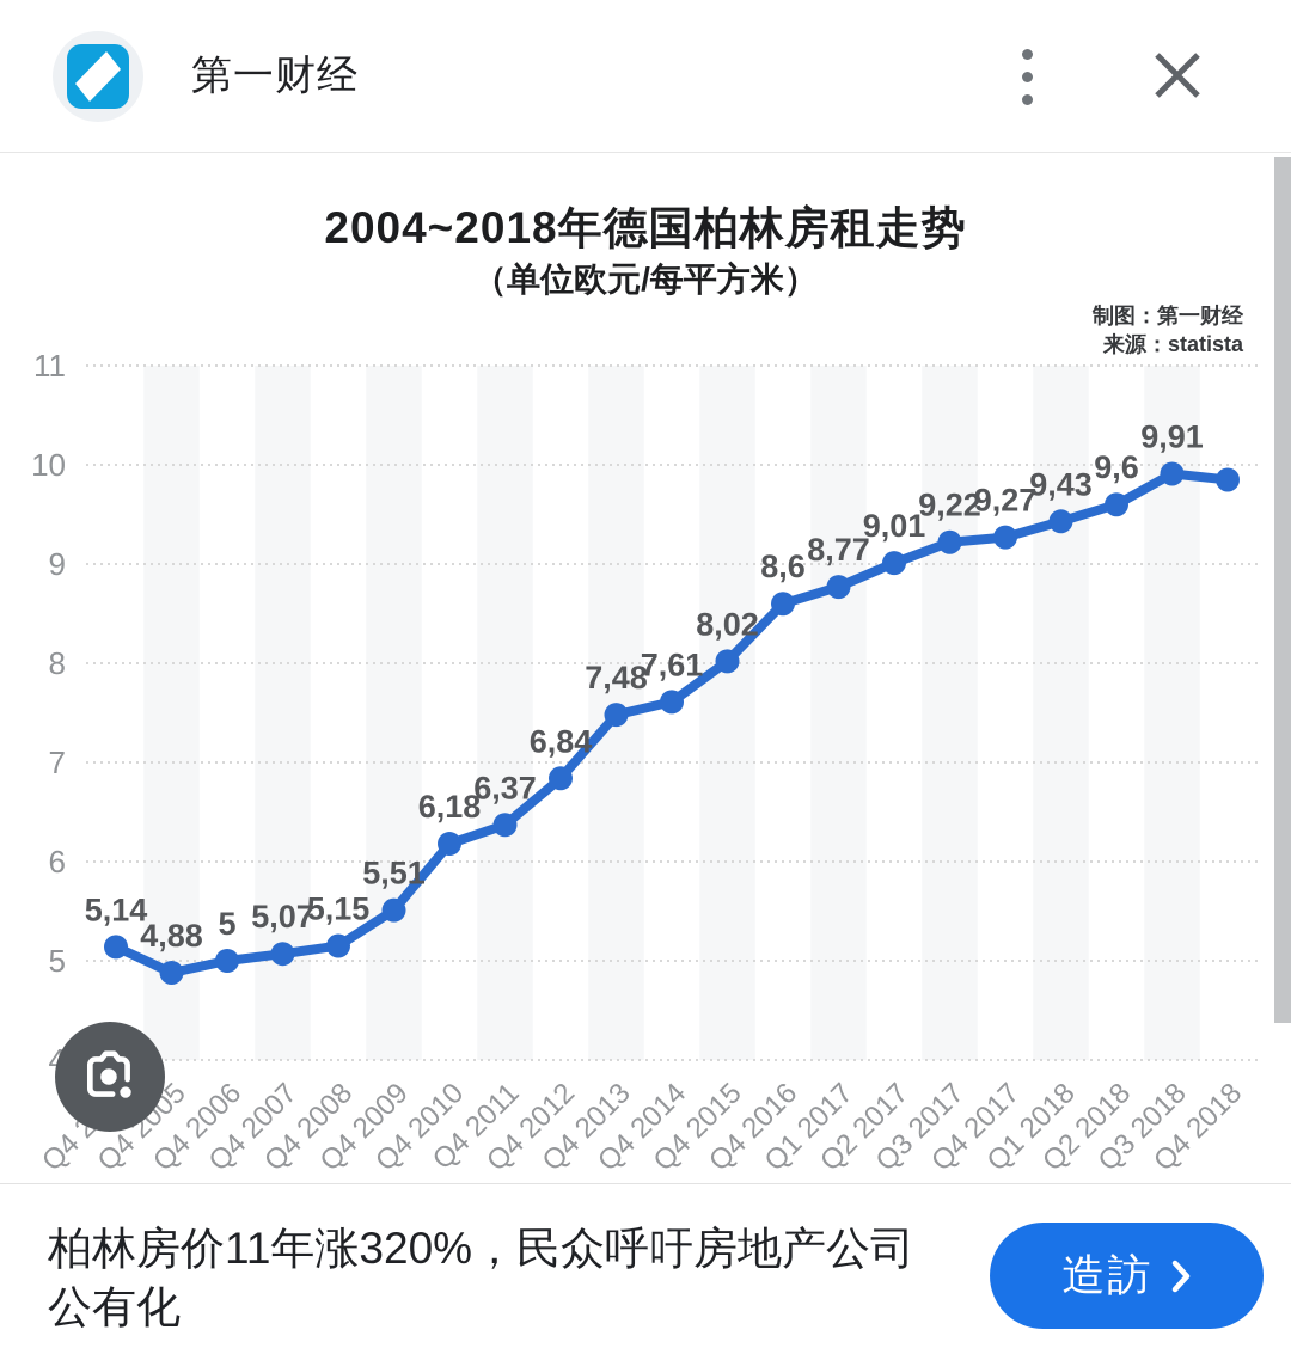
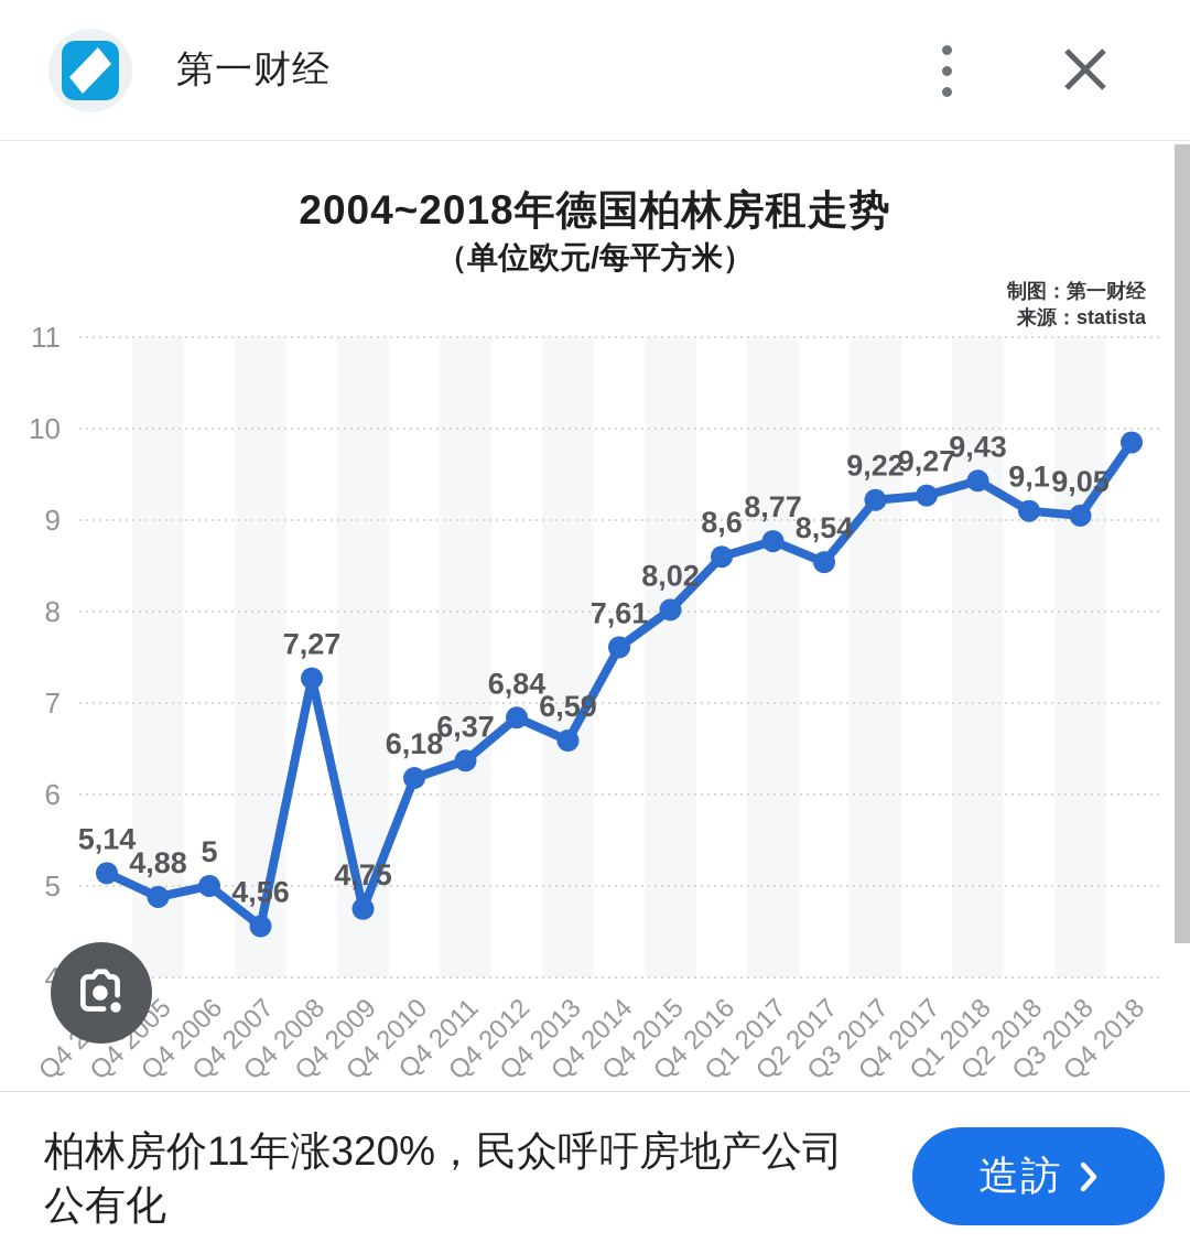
Q4 2007: 5,07 -> 4,56
Q4 2008: 5,15 -> 7,27
Q4 2009: 5,51 -> 4,75
Q4 2013: 7,48 -> 6,59
Q2 2017: 9,01 -> 8,54
Q2 2018: 9,6 -> 9,1
Q3 2018: 9,91 -> 9,05
